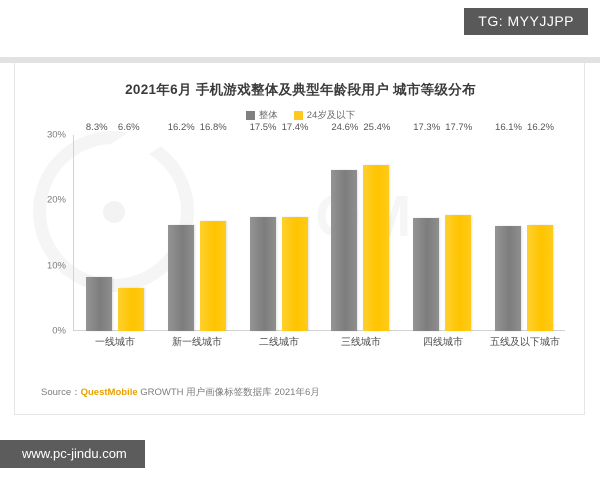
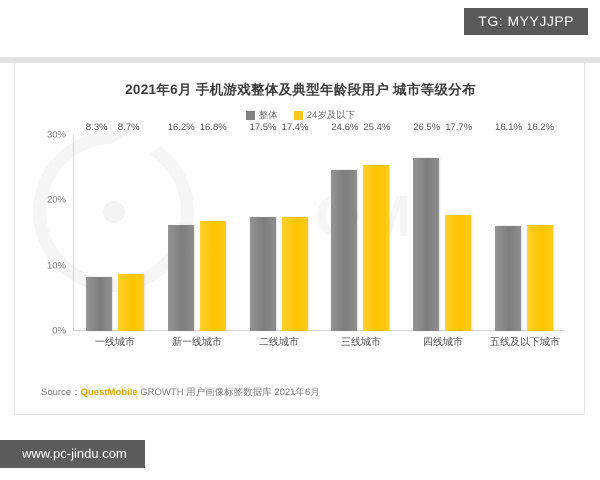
24岁及以下/一线城市: 6.6% -> 8.7%
整体/四线城市: 17.3% -> 26.5%
